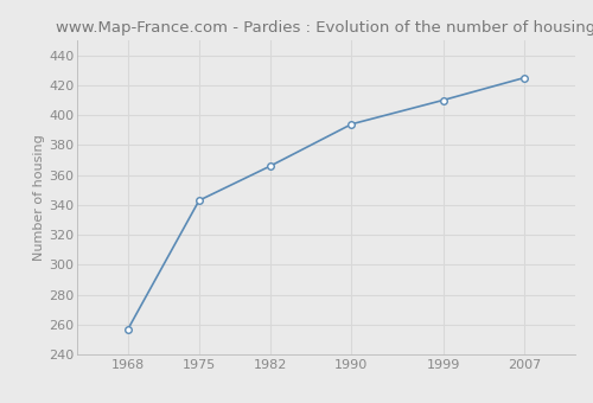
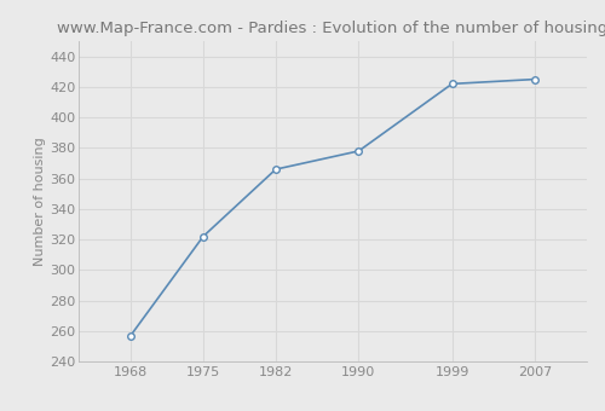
1975: 343 -> 322
1990: 394 -> 378
1999: 410 -> 422
